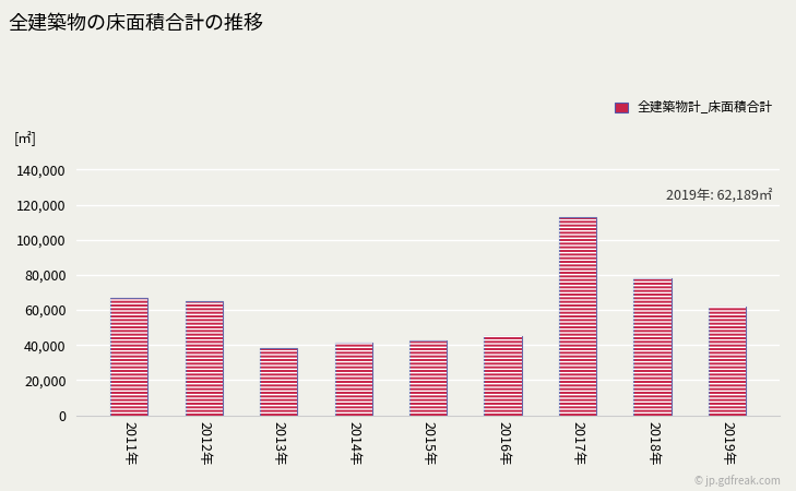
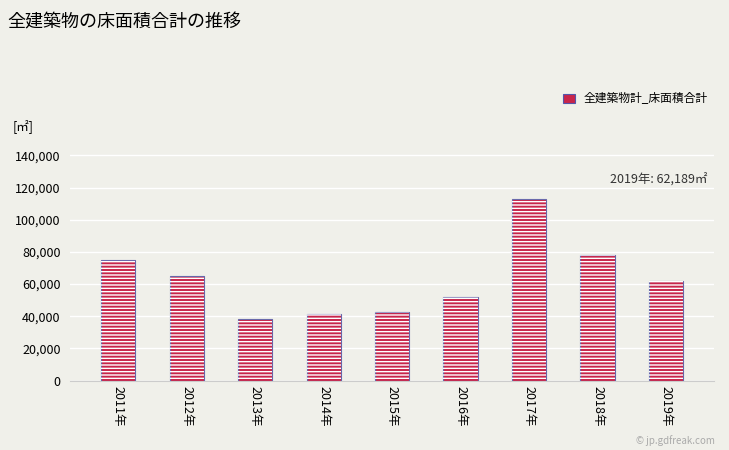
2011年: 67,000 -> 75,000
2016年: 45,000 -> 52,000
